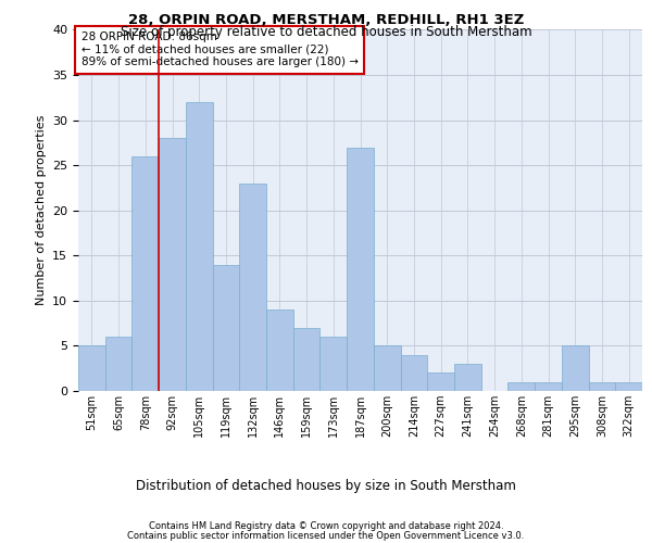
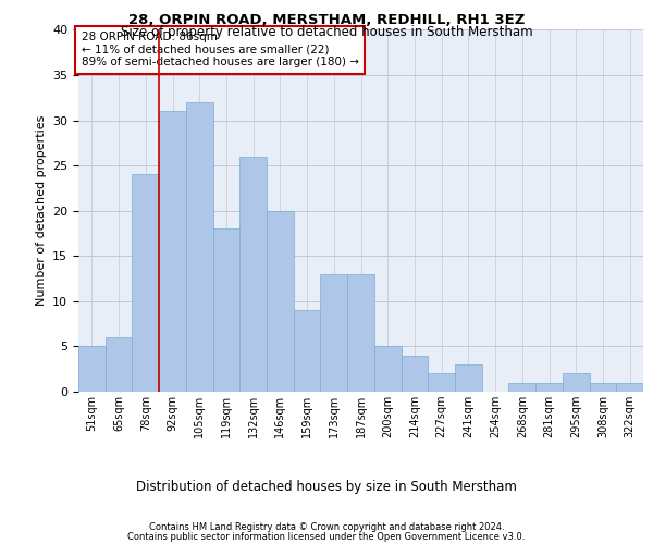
78sqm: 26 -> 24
92sqm: 28 -> 31
119sqm: 14 -> 18
132sqm: 23 -> 26
146sqm: 9 -> 20
159sqm: 7 -> 9
173sqm: 6 -> 13
187sqm: 27 -> 13
295sqm: 5 -> 2
